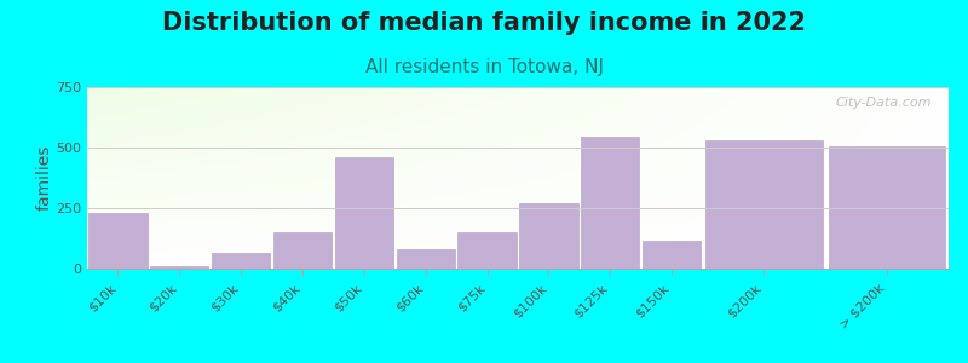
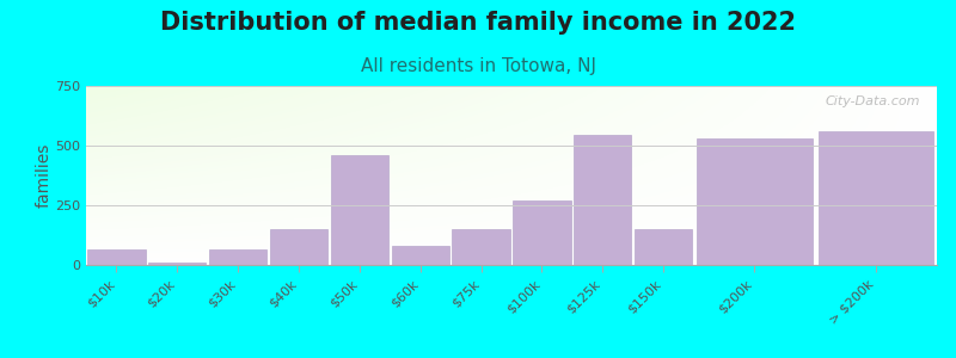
$10k: 230 -> 65
$150k: 115 -> 150
> $200k: 505 -> 560
